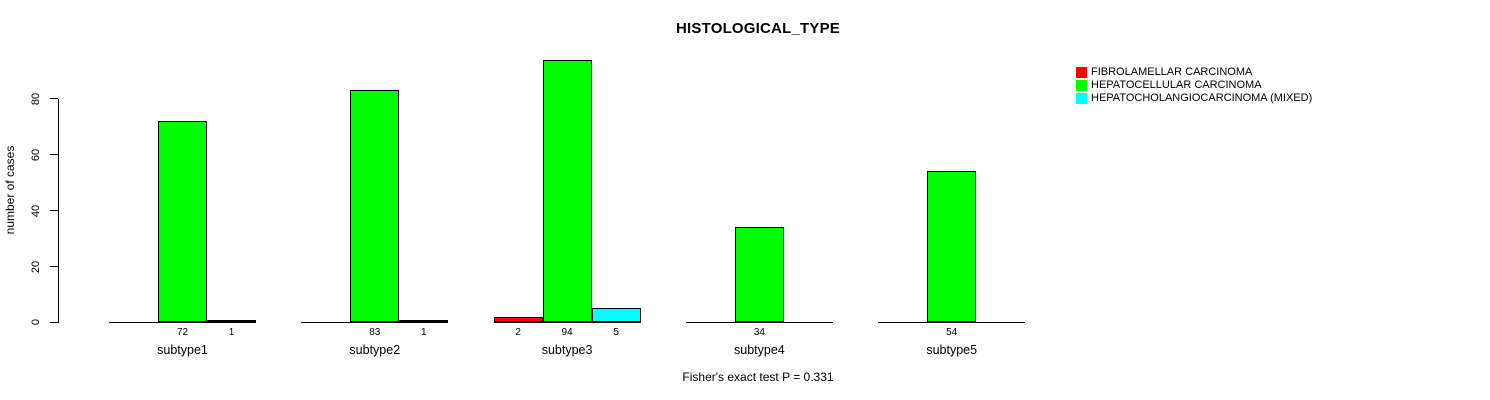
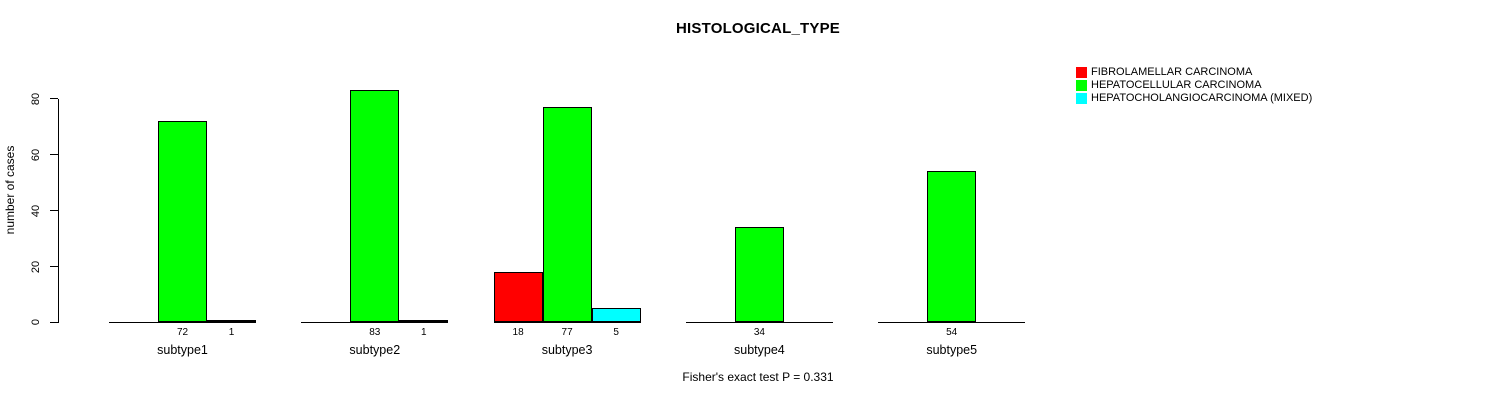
FIBROLAMELLAR CARCINOMA/subtype3: 2 -> 18
HEPATOCELLULAR CARCINOMA/subtype3: 94 -> 77
